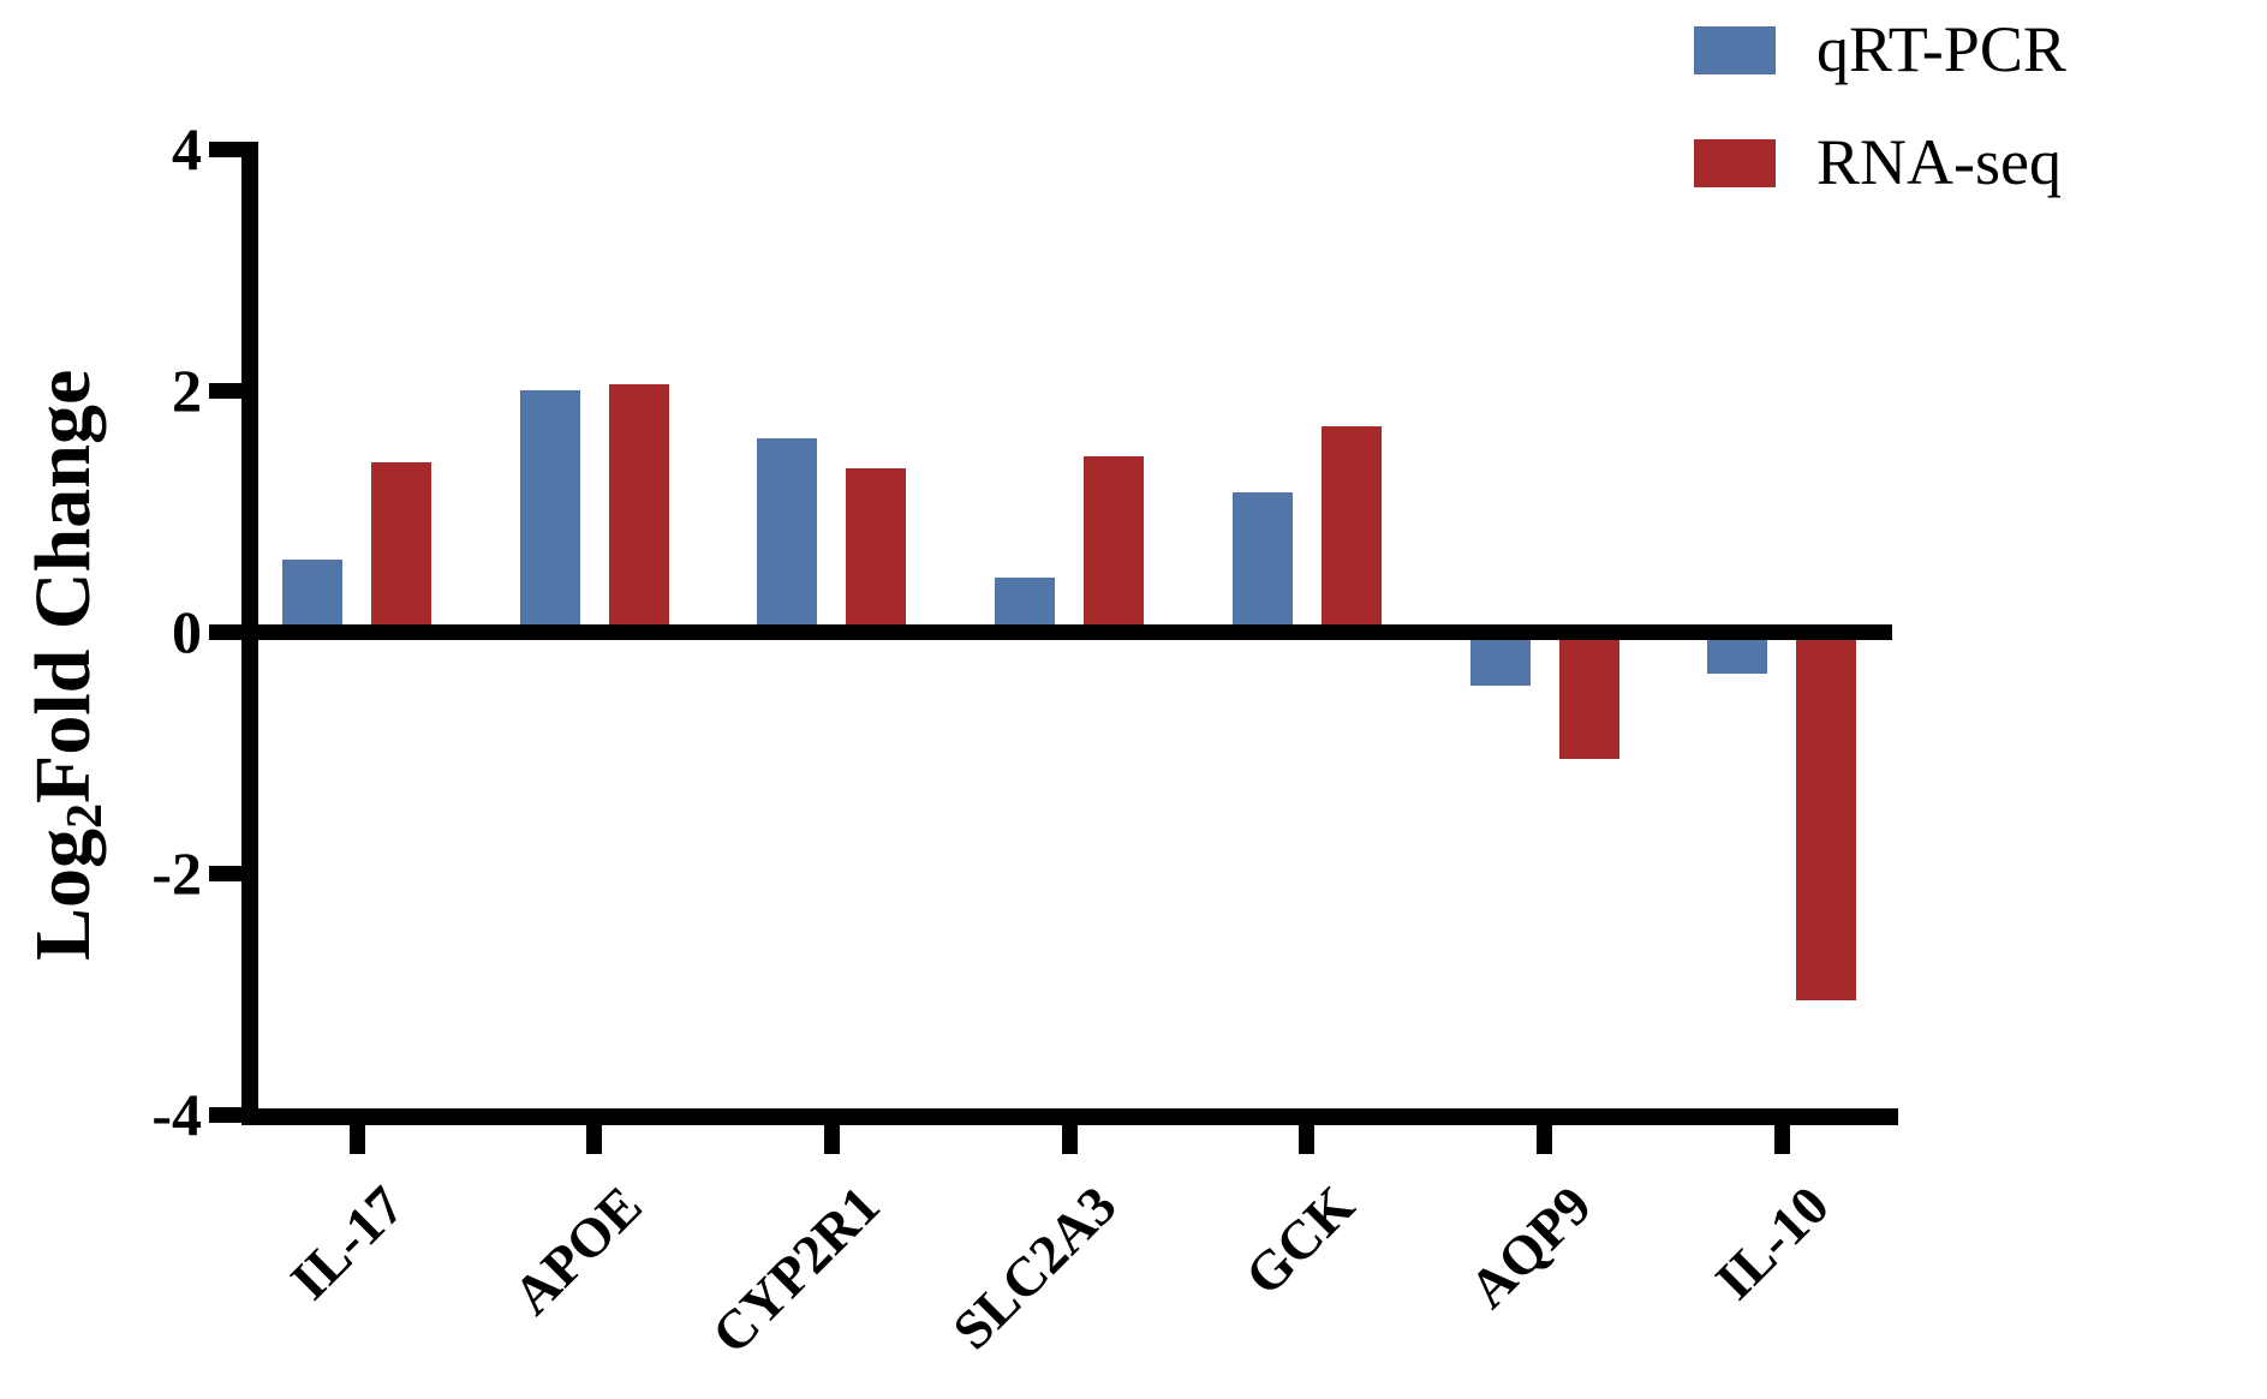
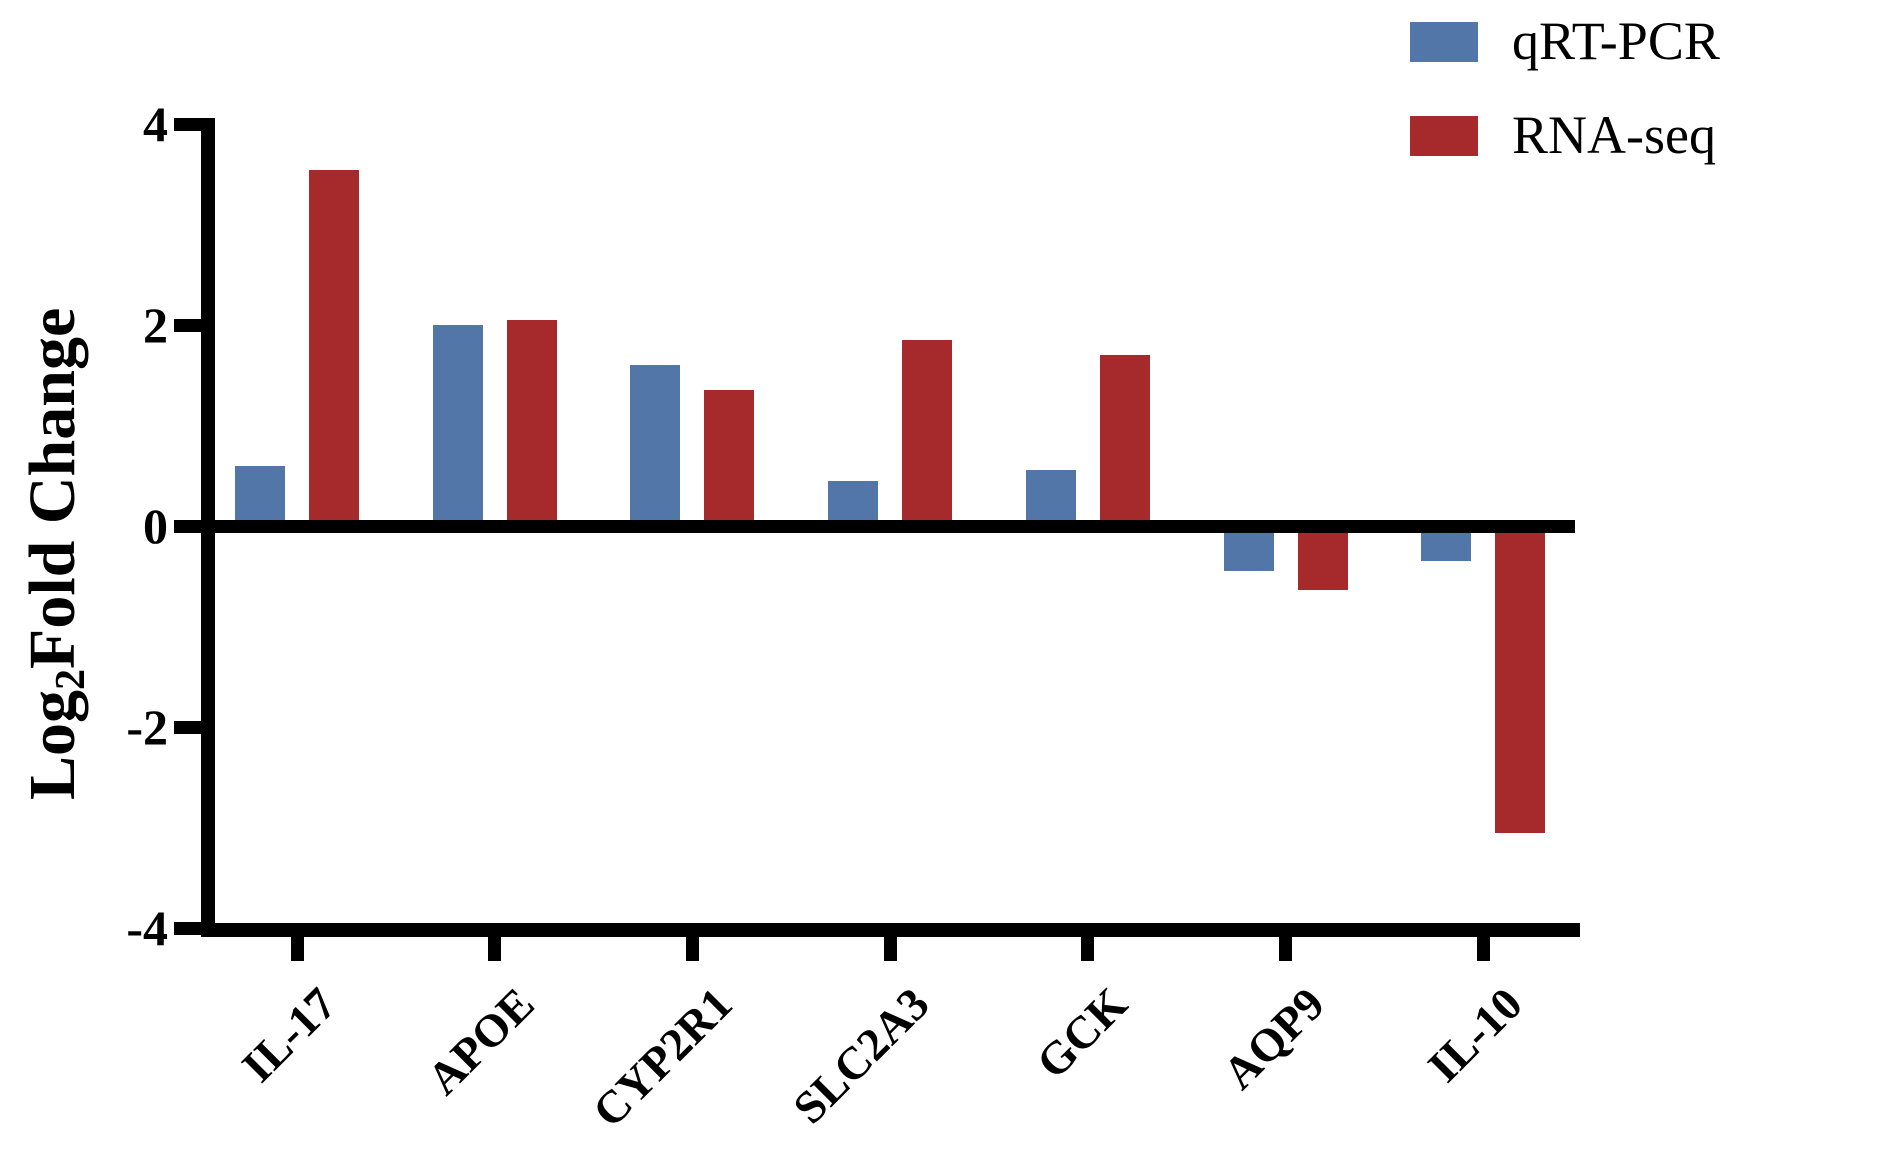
RNA-seq/IL-17: 1.40 -> 3.54
RNA-seq/SLC2A3: 1.45 -> 1.85
qRT-PCR/GCK: 1.15 -> 0.56
RNA-seq/AQP9: -1.05 -> -0.64
